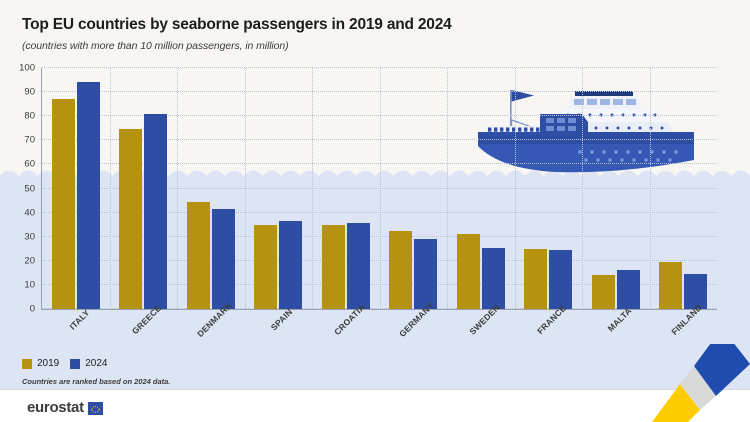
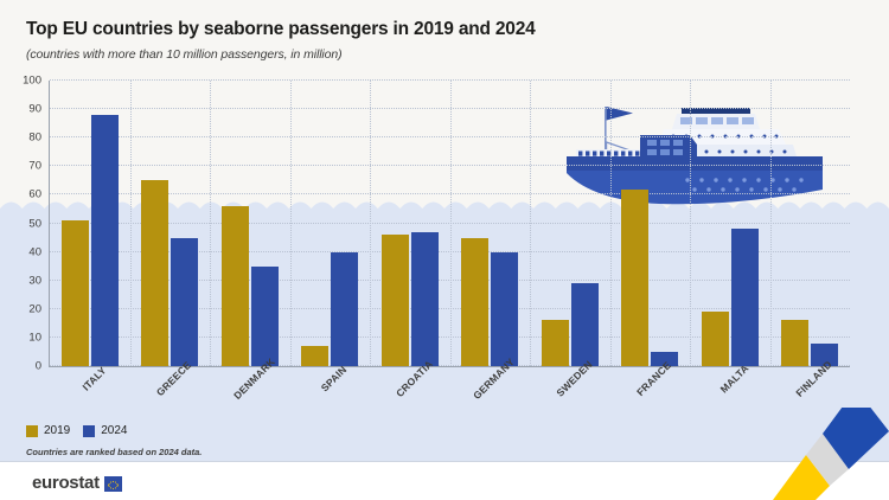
2019/ITALY: 87 -> 51
2024/ITALY: 94 -> 88
2019/GREECE: 74 -> 65
2024/GREECE: 81 -> 45
2019/DENMARK: 44 -> 56
2024/DENMARK: 42 -> 35
2019/SPAIN: 35 -> 7
2024/SPAIN: 36 -> 40
2019/CROATIA: 35 -> 46
2024/CROATIA: 36 -> 47
2019/GERMANY: 32 -> 45
2024/GERMANY: 29 -> 40
2019/SWEDEN: 31 -> 16
2024/SWEDEN: 26 -> 29
2019/FRANCE: 25 -> 62
2024/FRANCE: 24 -> 5
2019/MALTA: 14 -> 19
2024/MALTA: 16 -> 48
2019/FINLAND: 20 -> 16
2024/FINLAND: 14 -> 8
